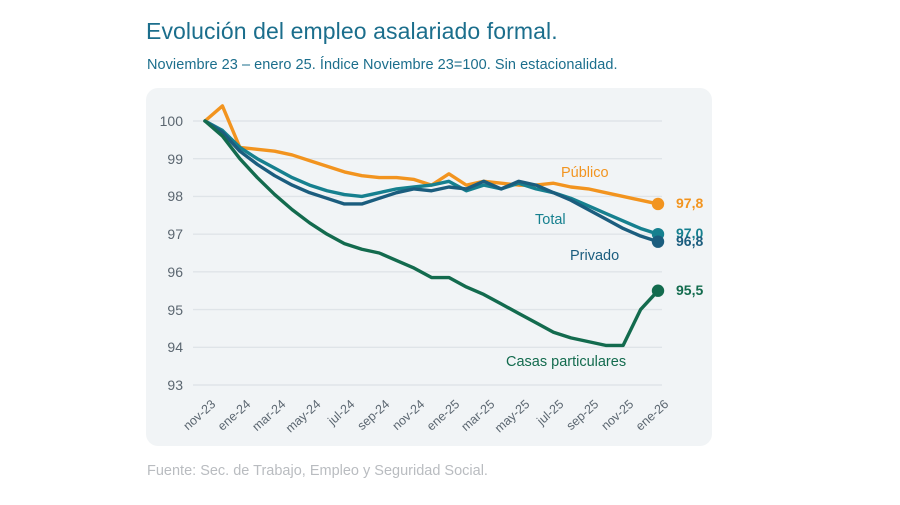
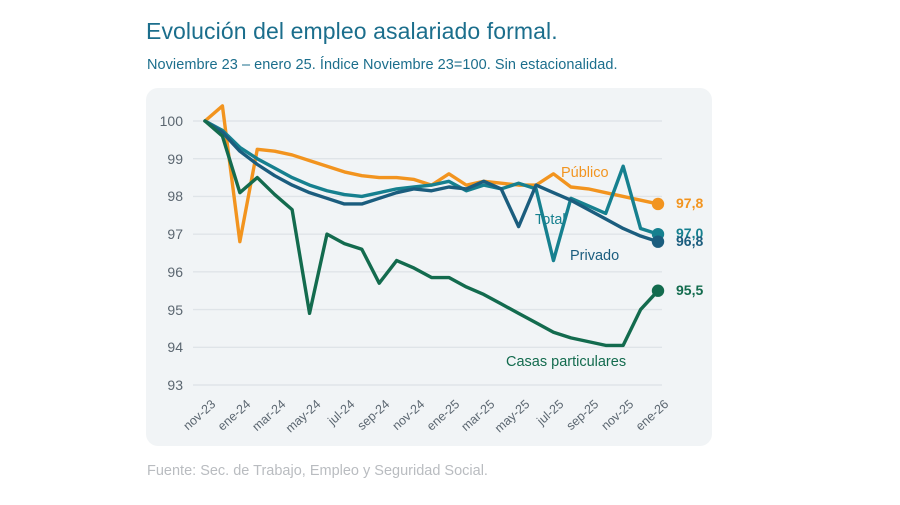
Público/ene-24: 99.3 -> 96.8
Casas particulares/ene-24: 99.0 -> 98.1
Casas particulares/may-24: 97.3 -> 94.9
Casas particulares/sep-24: 96.5 -> 95.7
Privado/may-25: 98.4 -> 97.2
Público/jul-25: 98.3 -> 98.6
Total/jul-25: 98.1 -> 96.3
Total/nov-25: 97.3 -> 98.8
